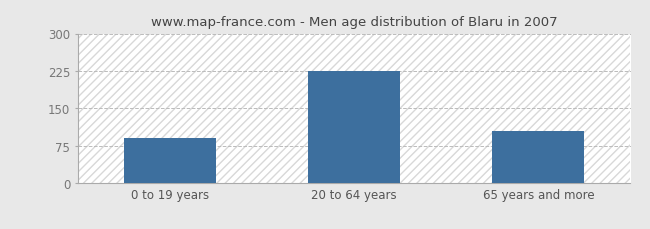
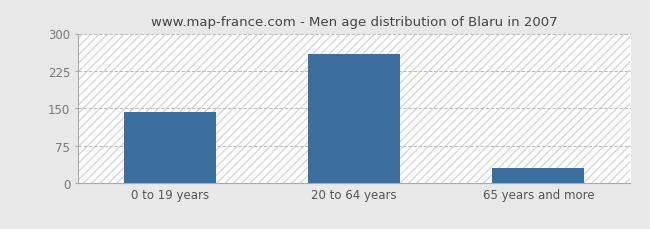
0 to 19 years: 90 -> 143
20 to 64 years: 225 -> 258
65 years and more: 105 -> 30
